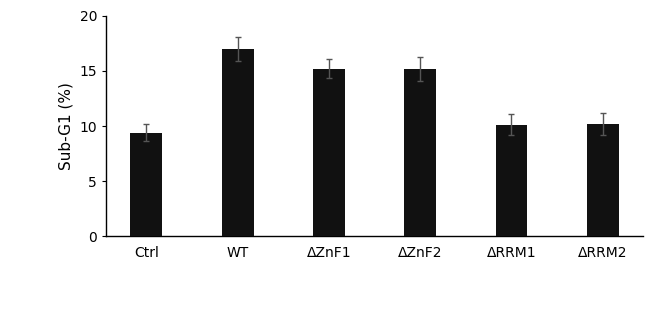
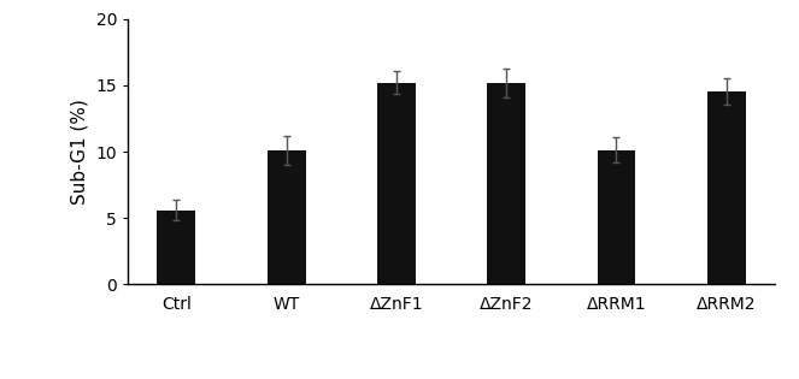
Ctrl: 9.4 -> 5.6
WT: 17.0 -> 10.1
ΔRRM2: 10.2 -> 14.5
